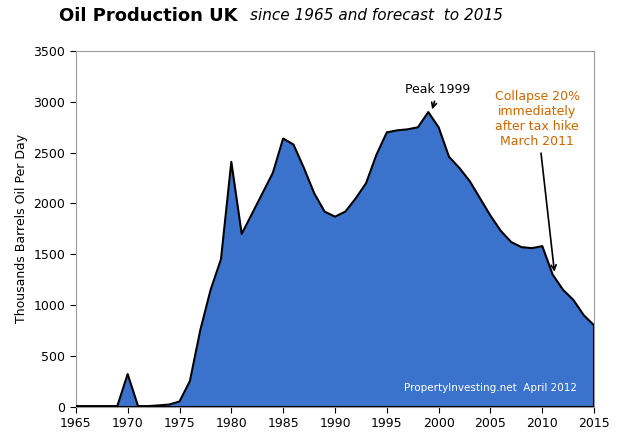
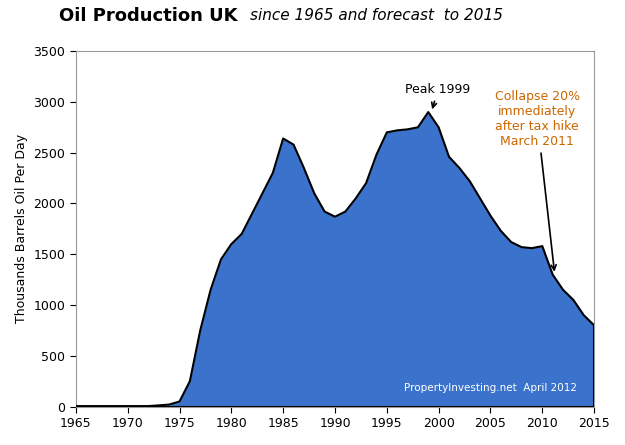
1970: 320 -> 0
1980: 2410 -> 1600
